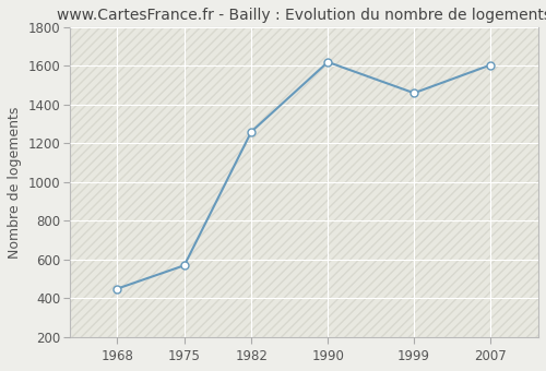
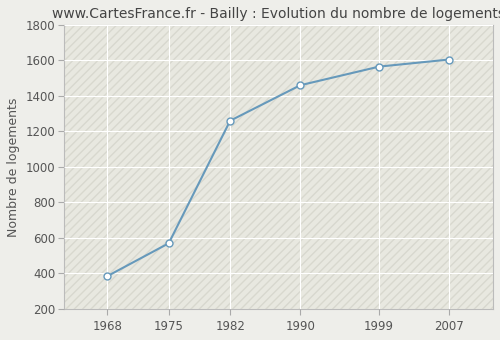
1968: 450 -> 380
1990: 1620 -> 1460
1999: 1460 -> 1560
